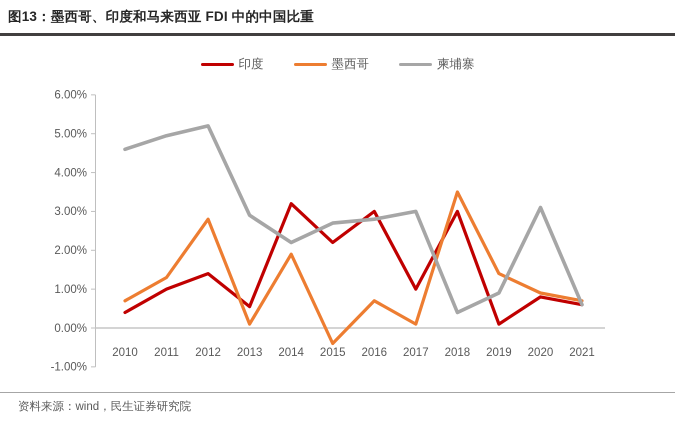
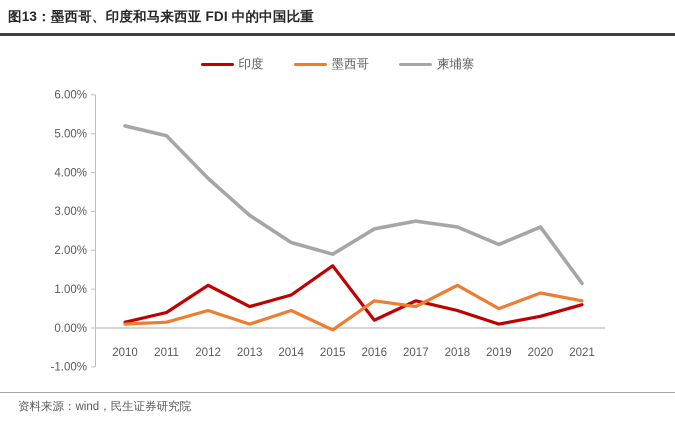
印度/2010: 0.4% -> 0.1%
墨西哥/2010: 0.7% -> 0.1%
柬埔寨/2010: 4.6% -> 5.2%
印度/2011: 1.0% -> 0.4%
墨西哥/2011: 1.3% -> 0.1%
印度/2012: 1.4% -> 1.1%
墨西哥/2012: 2.8% -> 0.5%
柬埔寨/2012: 5.2% -> 3.9%
印度/2014: 3.2% -> 0.8%
墨西哥/2014: 1.9% -> 0.5%
印度/2015: 2.2% -> 1.6%
墨西哥/2015: -0.4% -> -0.1%
柬埔寨/2015: 2.7% -> 1.9%
印度/2016: 3.0% -> 0.2%
柬埔寨/2016: 2.8% -> 2.5%
印度/2017: 1.0% -> 0.7%
墨西哥/2017: 0.1% -> 0.6%
柬埔寨/2017: 3.0% -> 2.8%
印度/2018: 3.0% -> 0.5%
墨西哥/2018: 3.5% -> 1.1%
柬埔寨/2018: 0.4% -> 2.6%
墨西哥/2019: 1.4% -> 0.5%
柬埔寨/2019: 0.9% -> 2.1%
印度/2020: 0.8% -> 0.3%
柬埔寨/2020: 3.1% -> 2.6%
柬埔寨/2021: 0.6% -> 1.1%
